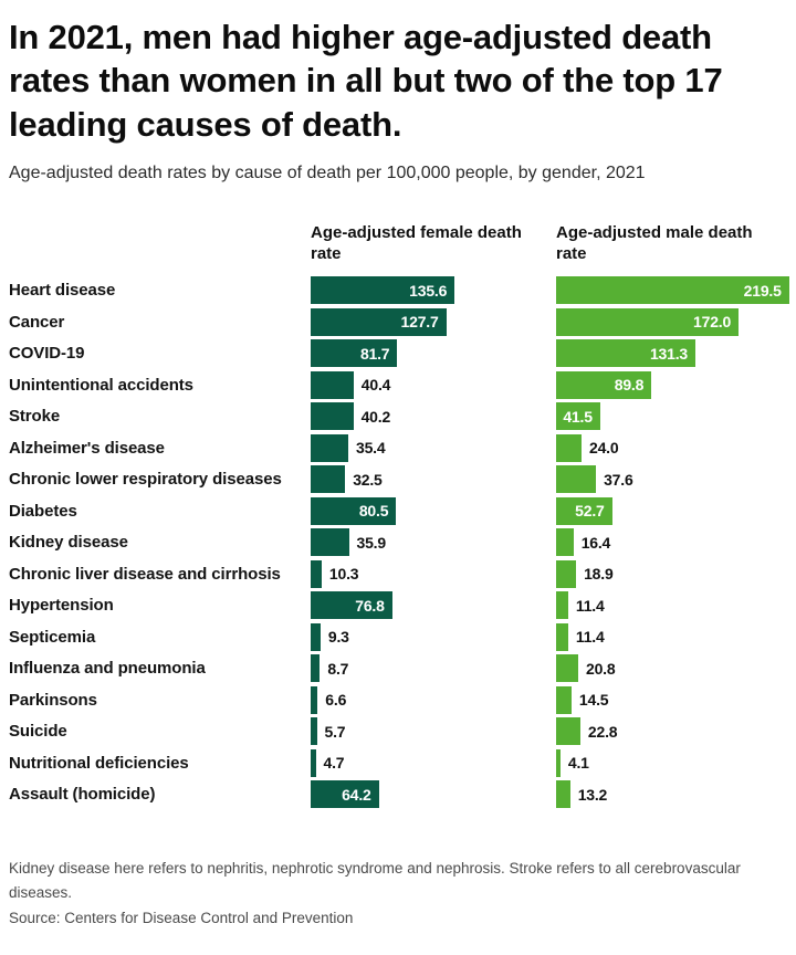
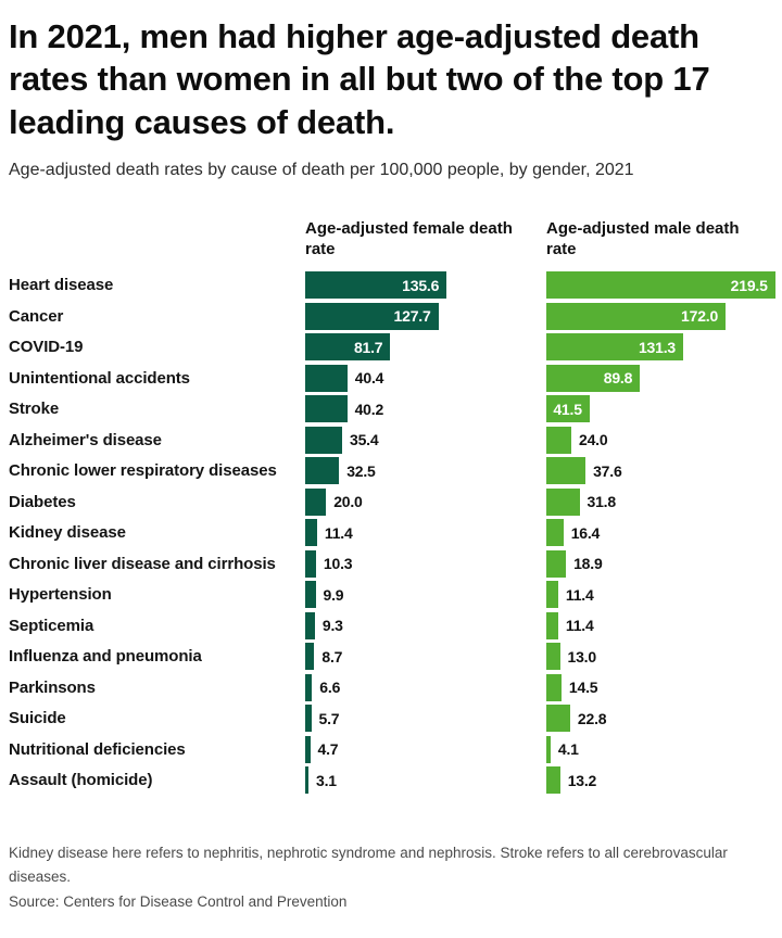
Age-adjusted female death rate/Diabetes: 80.5 -> 20.0
Age-adjusted male death rate/Diabetes: 52.7 -> 31.8
Age-adjusted female death rate/Kidney disease: 35.9 -> 11.4
Age-adjusted female death rate/Hypertension: 76.8 -> 9.9
Age-adjusted male death rate/Influenza and pneumonia: 20.8 -> 13.0
Age-adjusted female death rate/Assault (homicide): 64.2 -> 3.1
